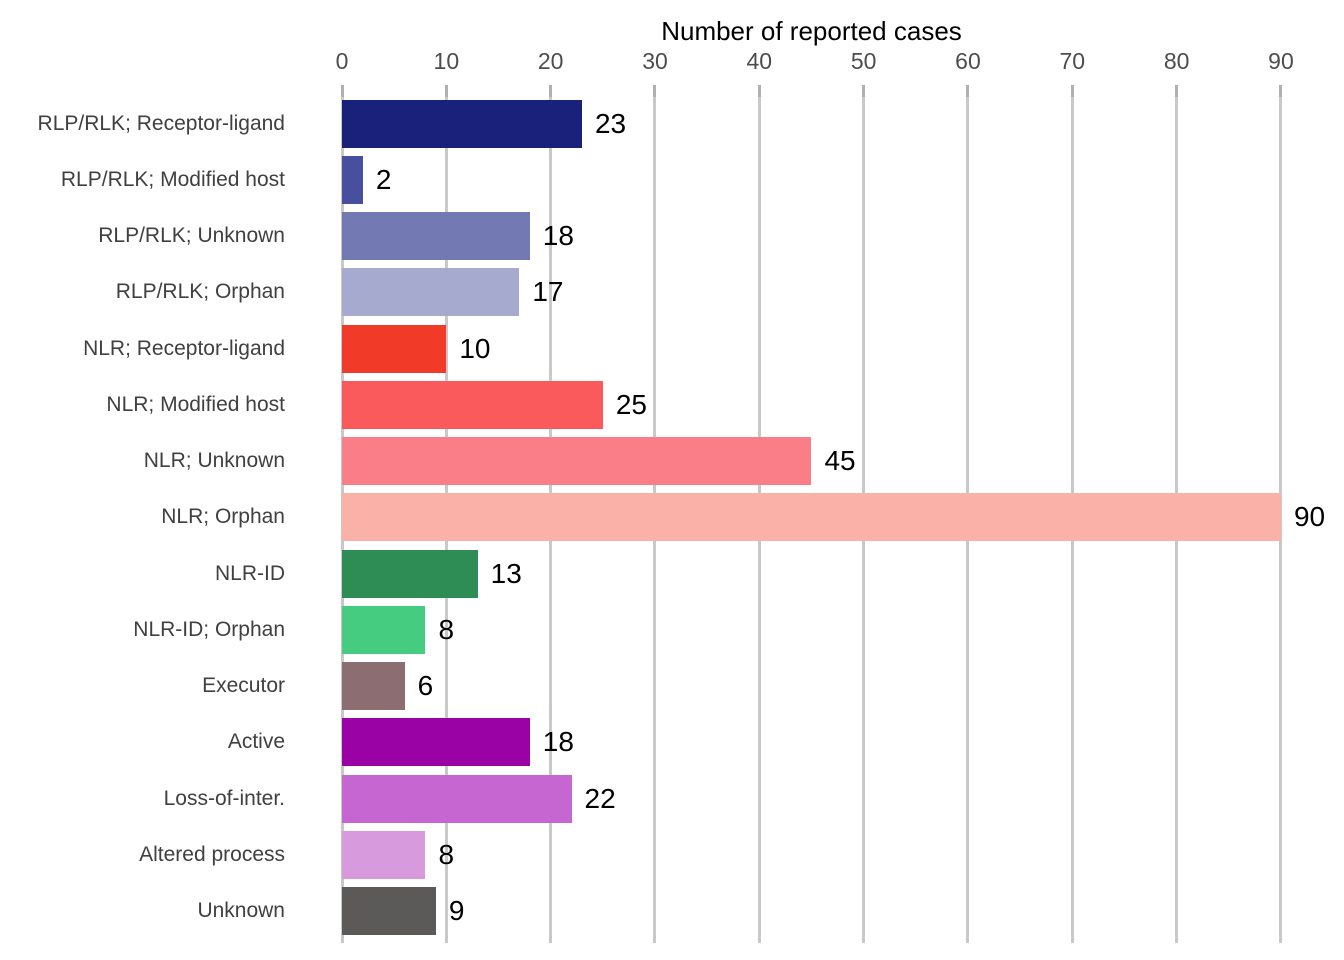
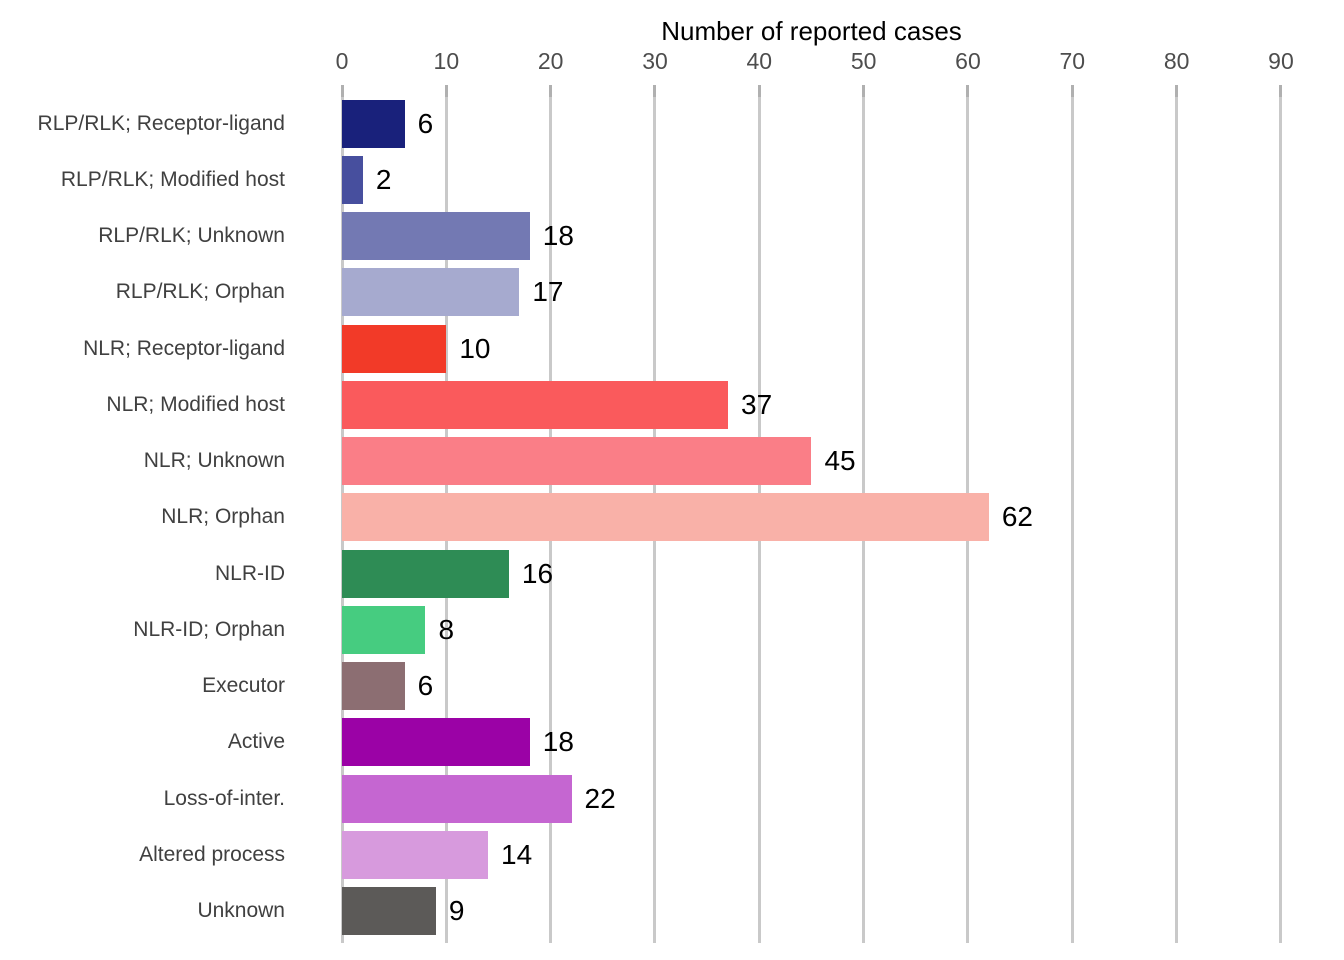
RLP/RLK; Receptor-ligand: 23 -> 6
NLR; Modified host: 25 -> 37
NLR; Orphan: 90 -> 62
NLR-ID: 13 -> 16
Altered process: 8 -> 14
